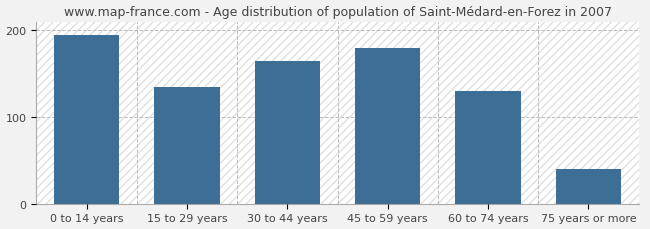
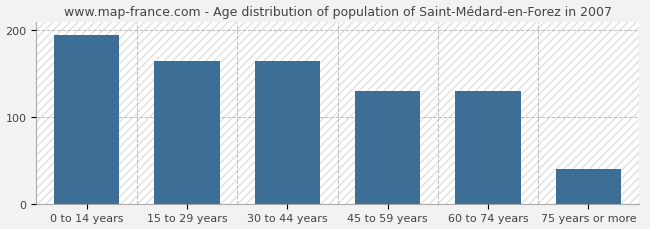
15 to 29 years: 135 -> 164
45 to 59 years: 180 -> 130
